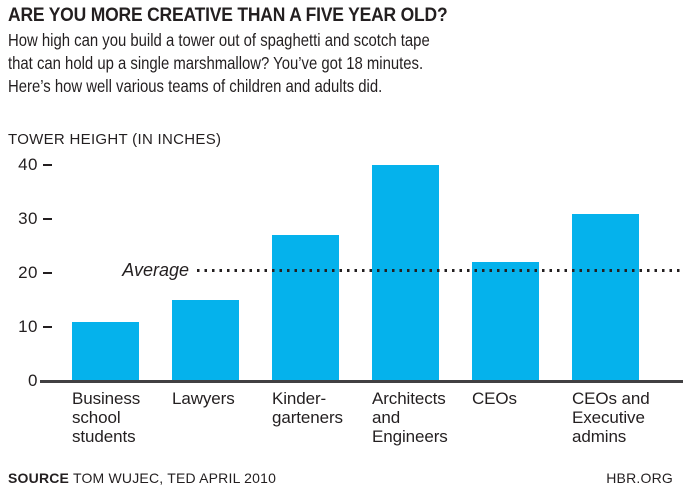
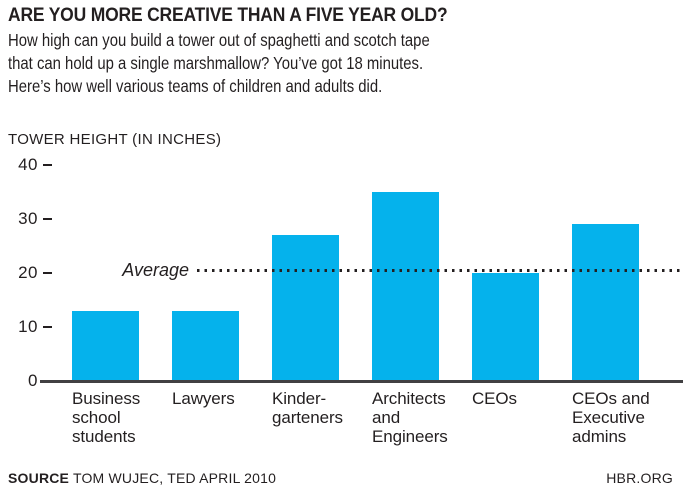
Business school students: 11 -> 13
Lawyers: 15 -> 13
Architects and Engineers: 40 -> 35
CEOs: 22 -> 20
CEOs and Executive admins: 31 -> 29
